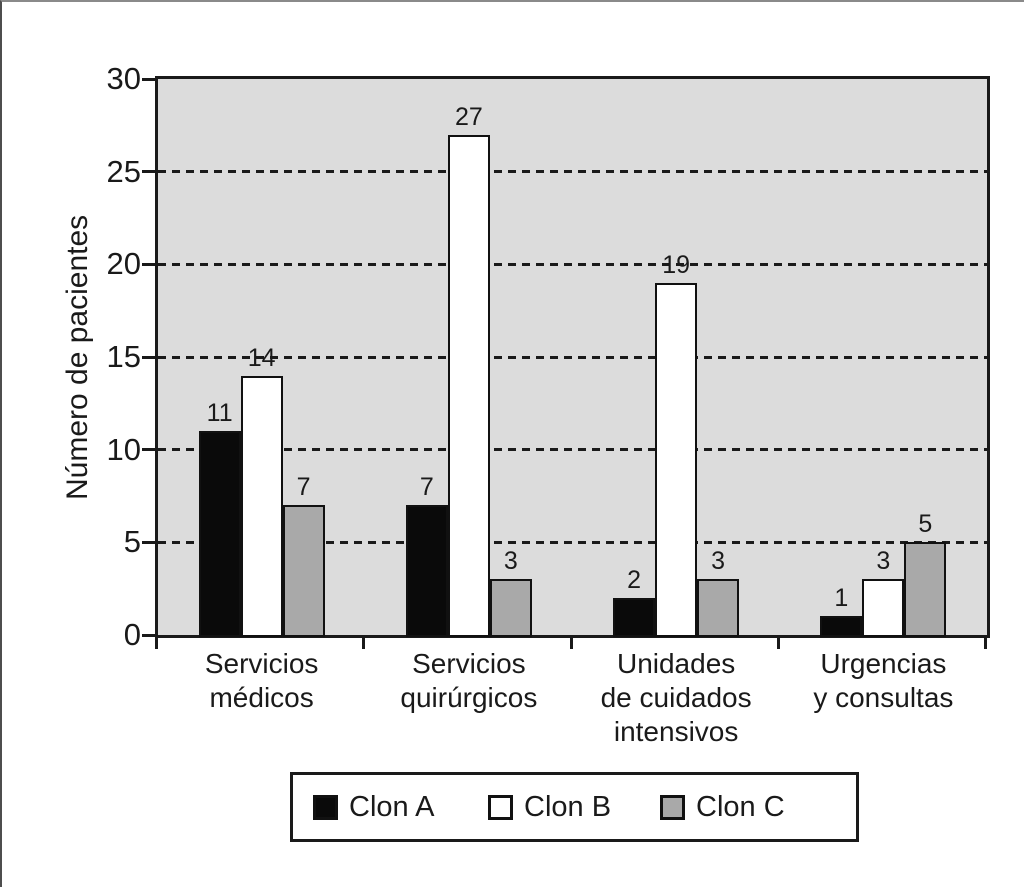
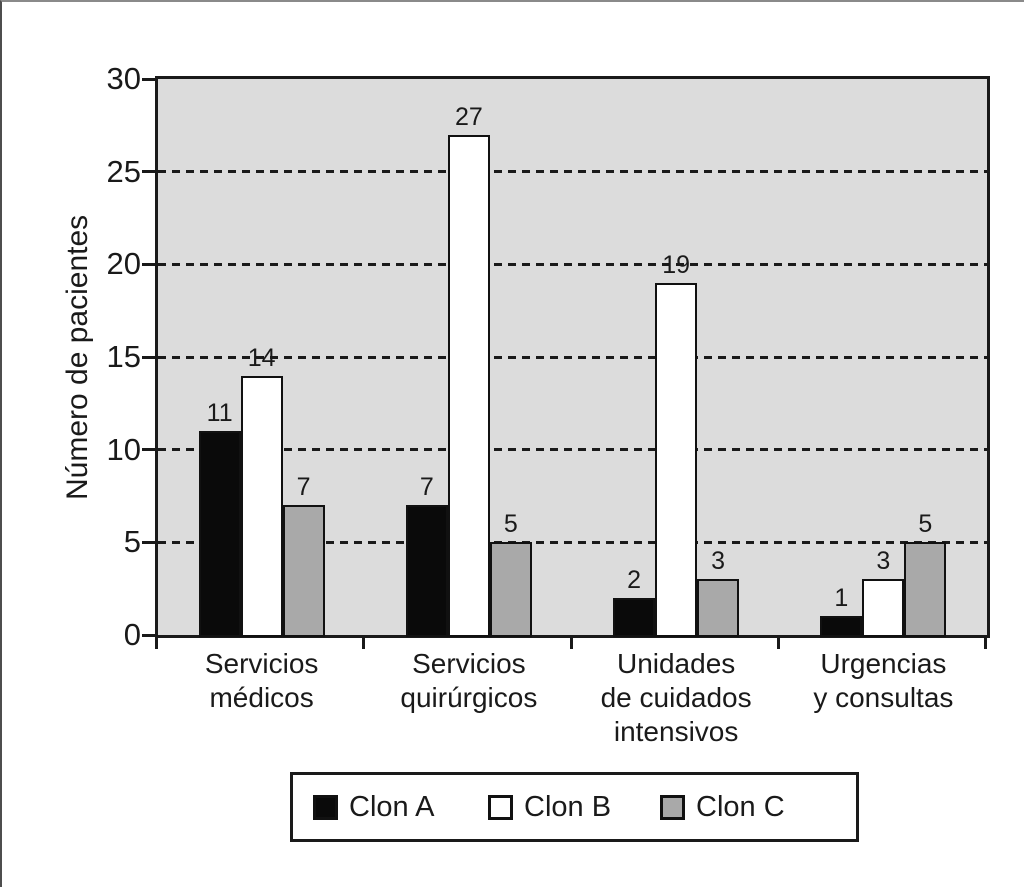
Clon C/Servicios quirúrgicos: 3 -> 5
